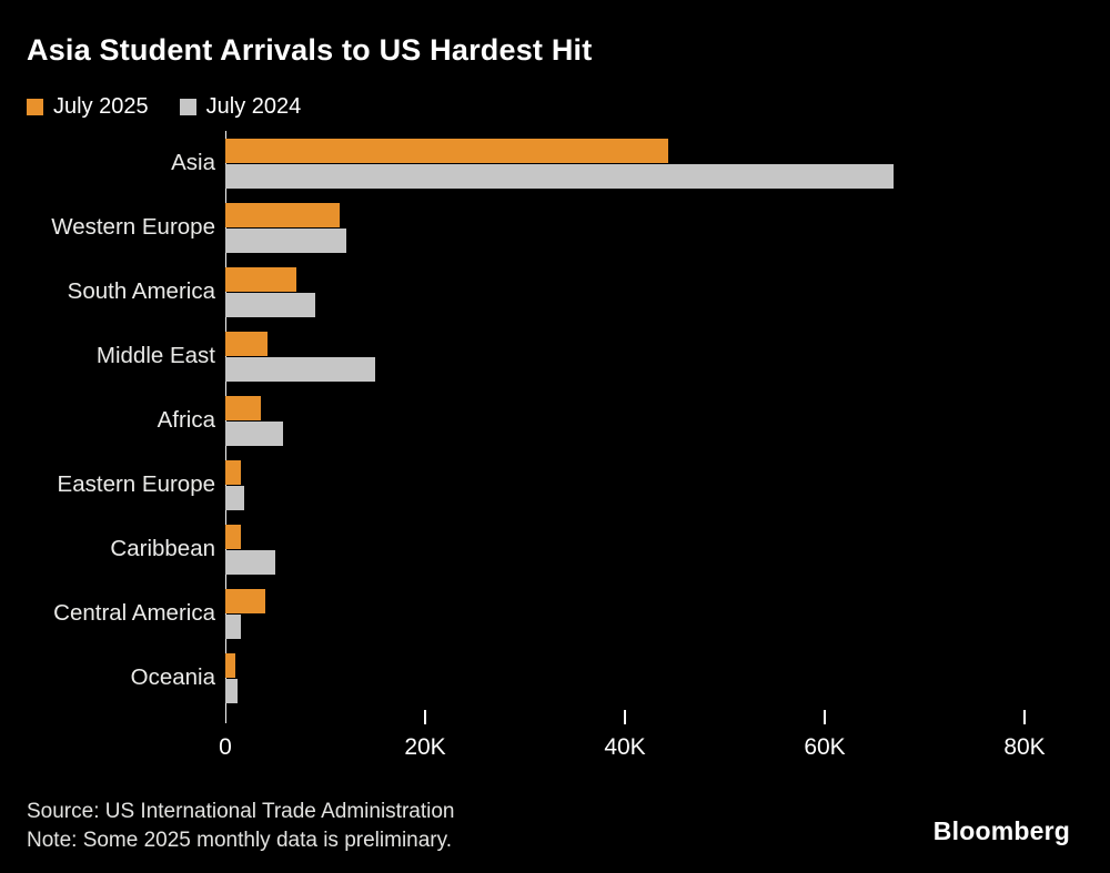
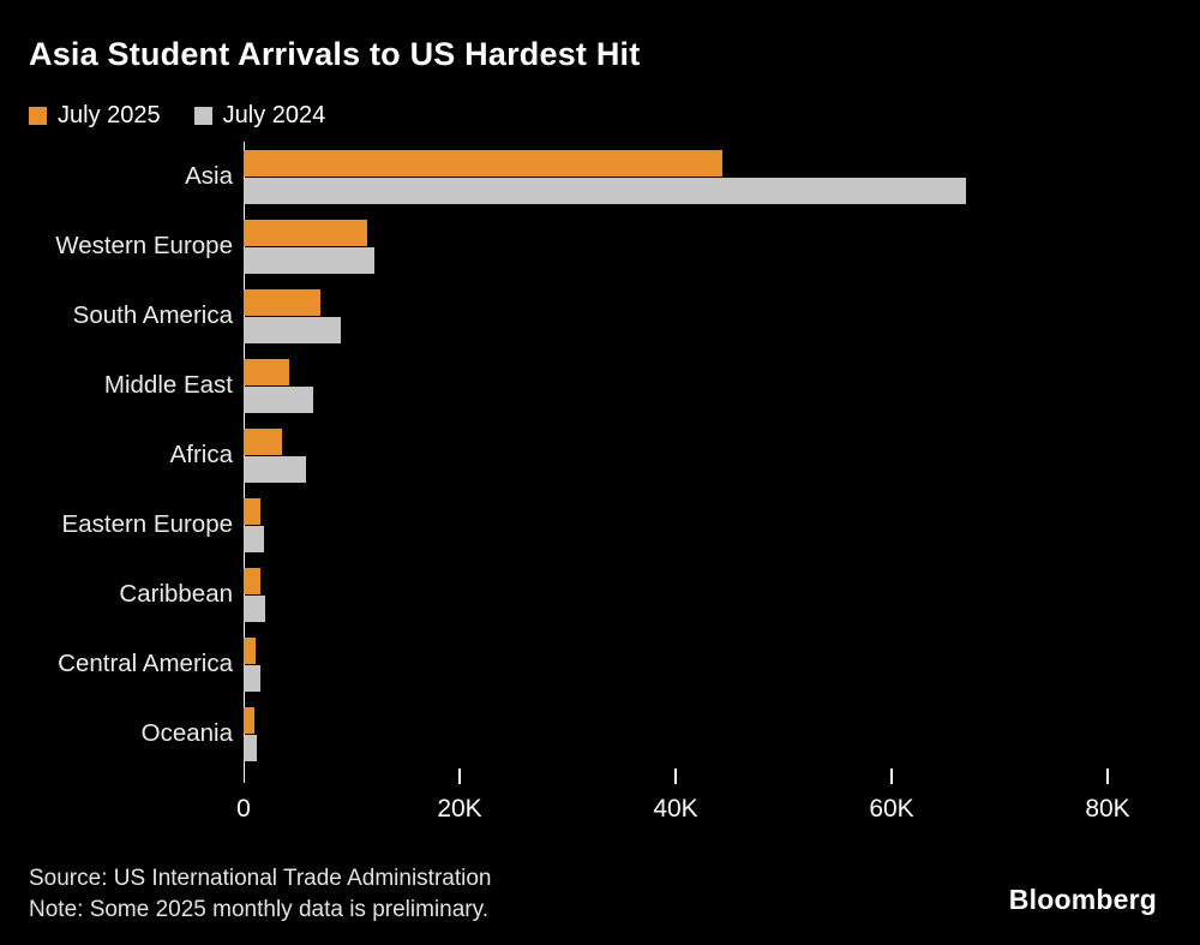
July 2024/Middle East: 15K -> 6K
July 2024/Caribbean: 5K -> 2K
July 2025/Central America: 4K -> 1K
